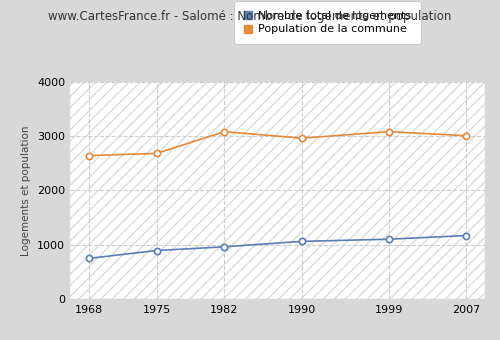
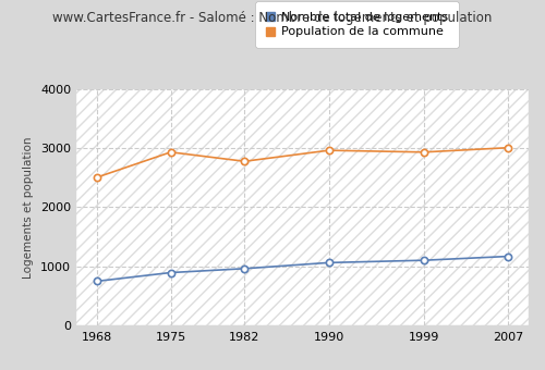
Population de la commune/1968: 2640 -> 2500
Population de la commune/1975: 2680 -> 2930
Population de la commune/1982: 3080 -> 2780
Population de la commune/1999: 3080 -> 2930
